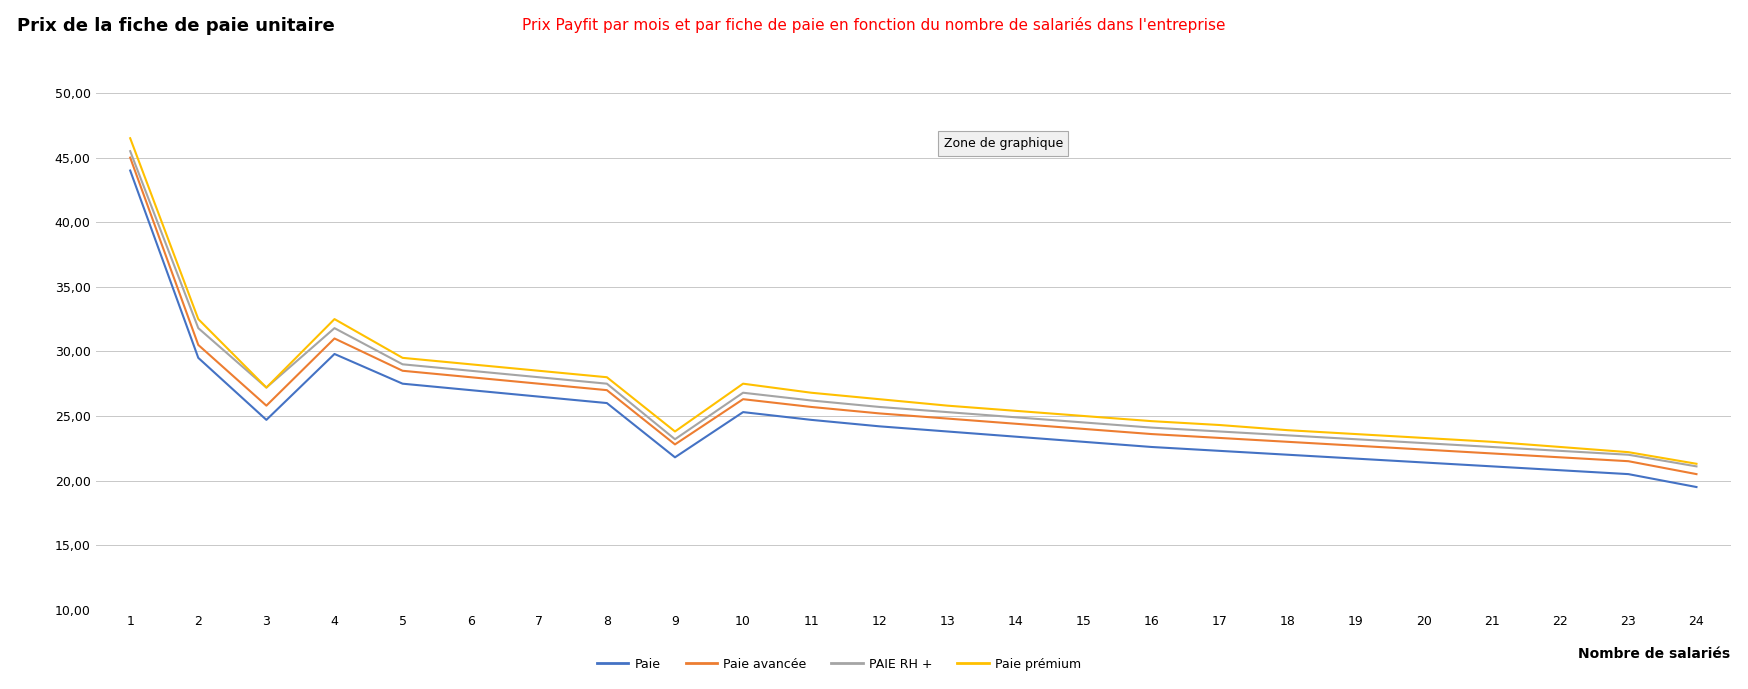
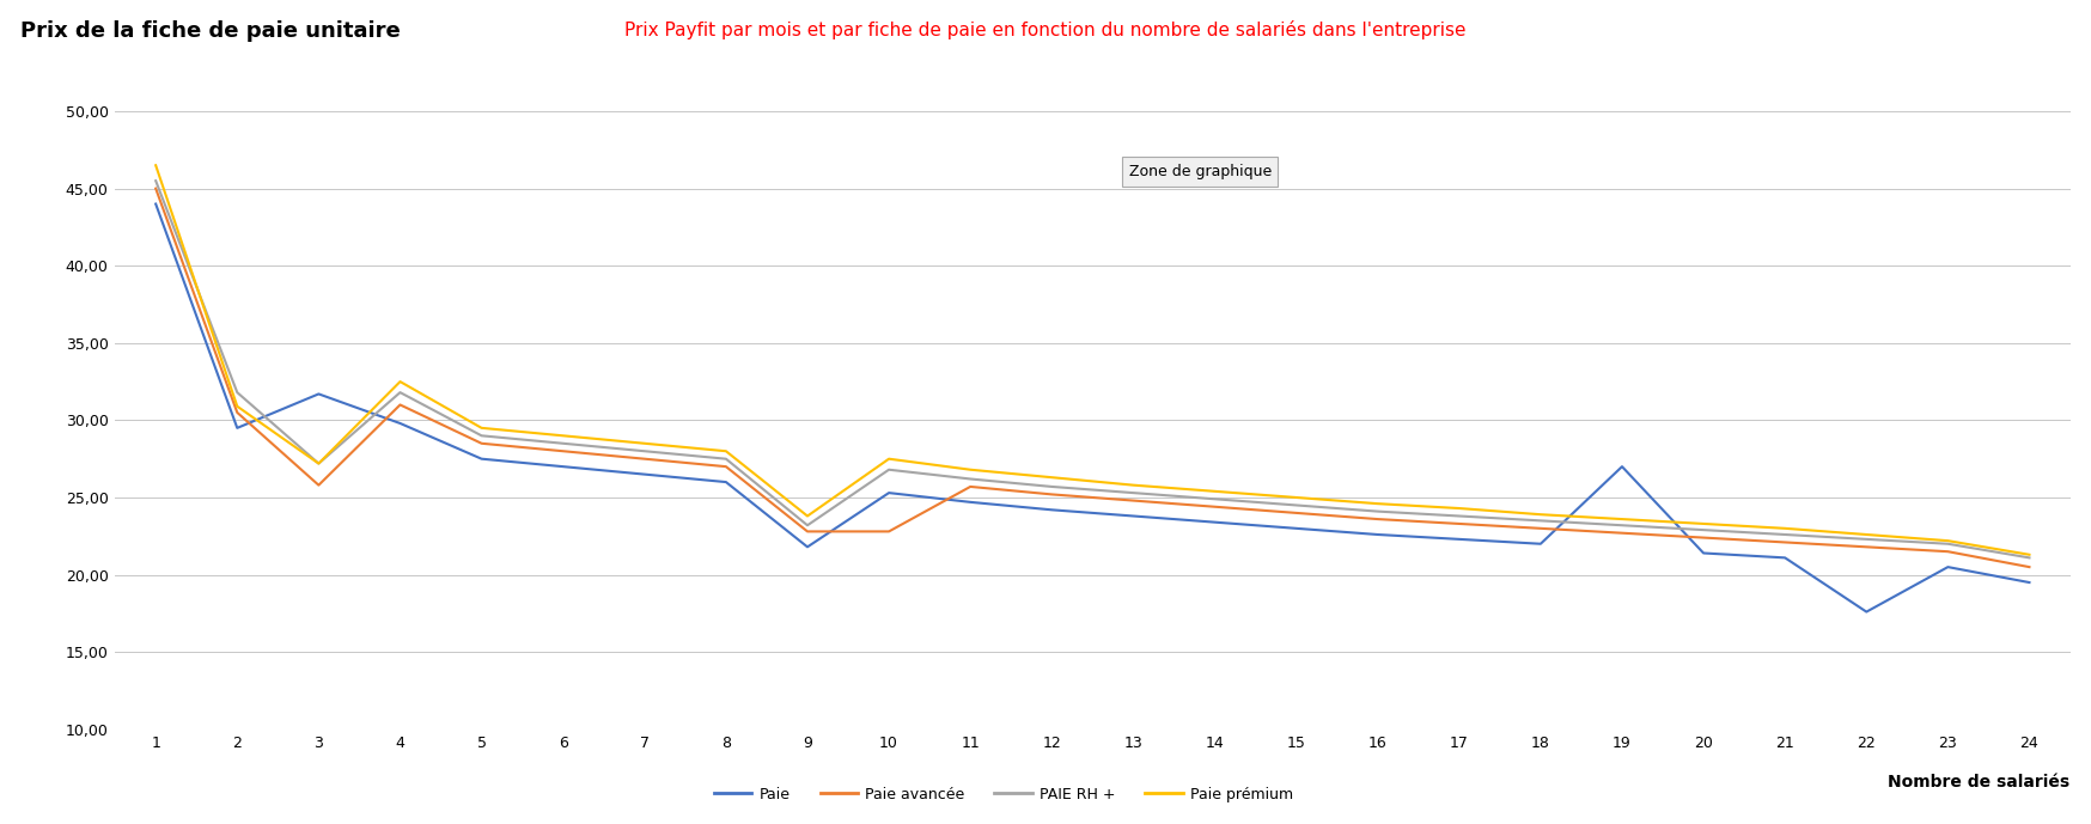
Paie prémium/2: 32,5 -> 30,9
Paie/3: 24,7 -> 31,7
Paie avancée/10: 26,3 -> 22,8
Paie/19: 21,7 -> 27,0
Paie/22: 20,8 -> 17,6
